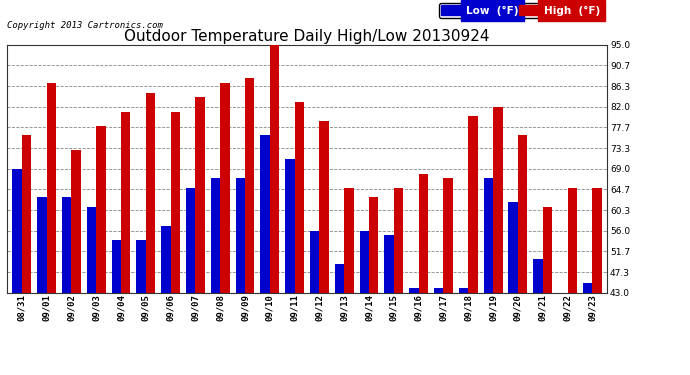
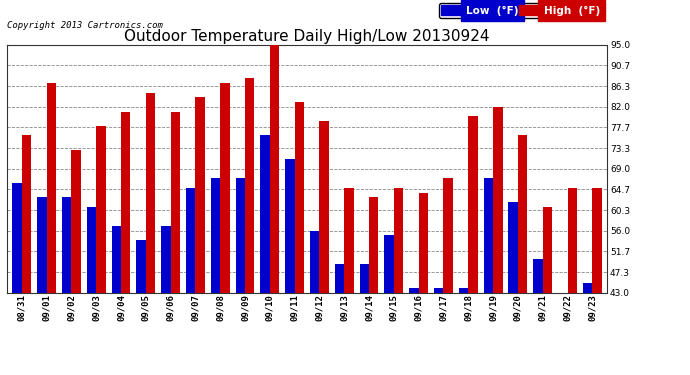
Low (°F)/08/31: 69 -> 66
Low (°F)/09/04: 54 -> 57
Low (°F)/09/14: 56 -> 49
High (°F)/09/16: 68 -> 64
